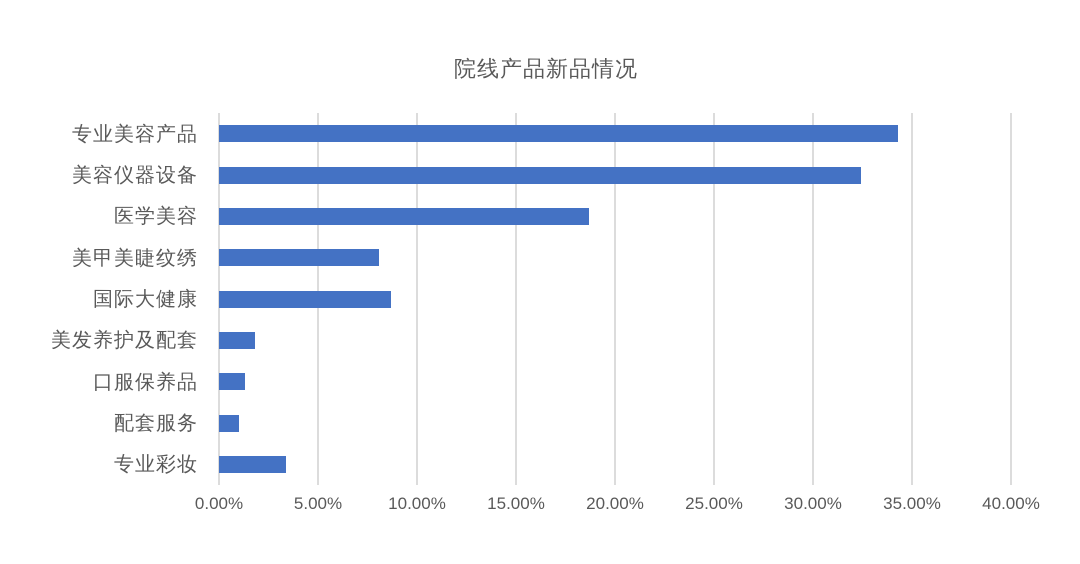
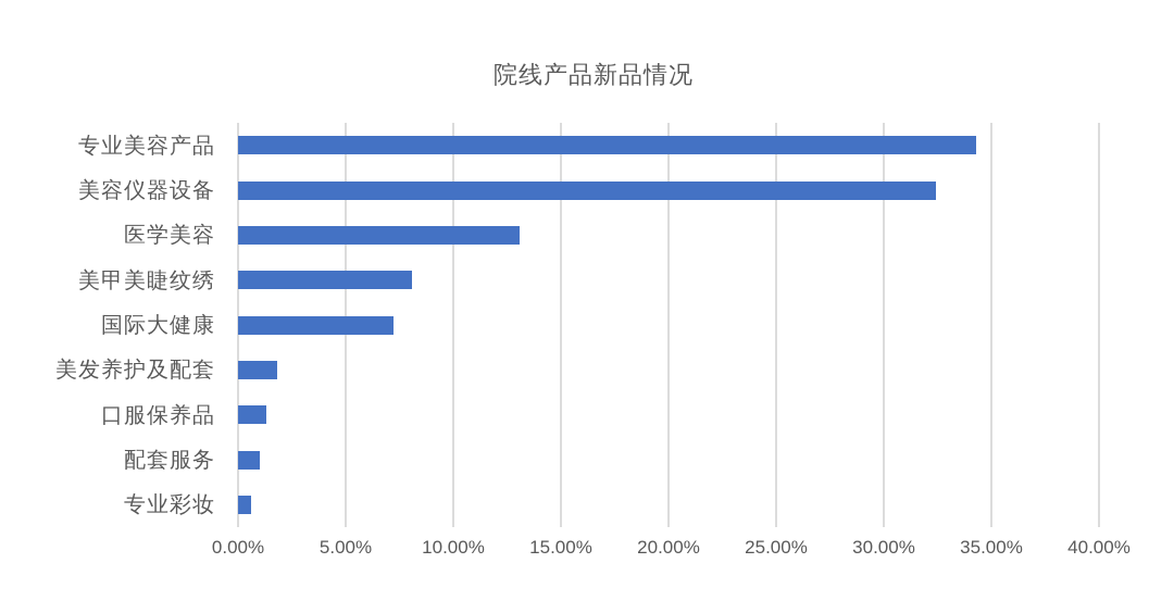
医学美容: 18.7% -> 13.1%
国际大健康: 8.7% -> 7.2%
专业彩妆: 3.4% -> 0.6%
